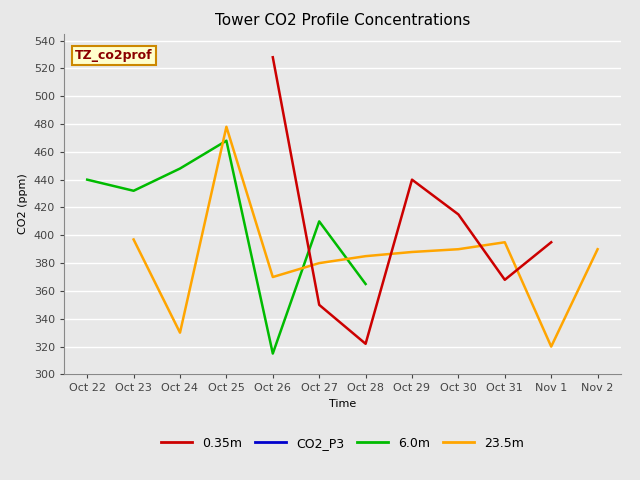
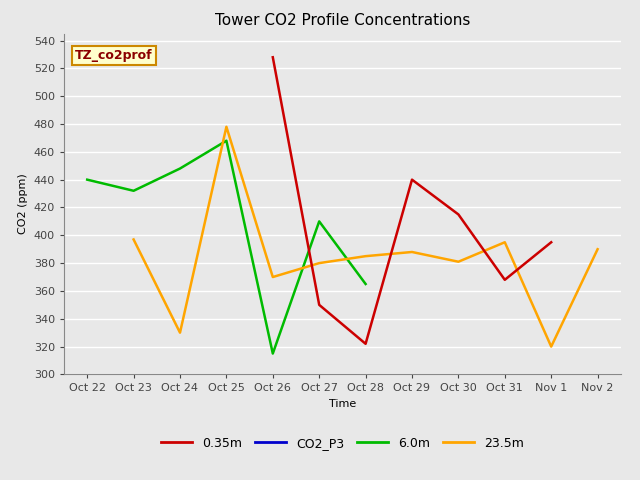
23.5m/Oct 30: 390 -> 381
